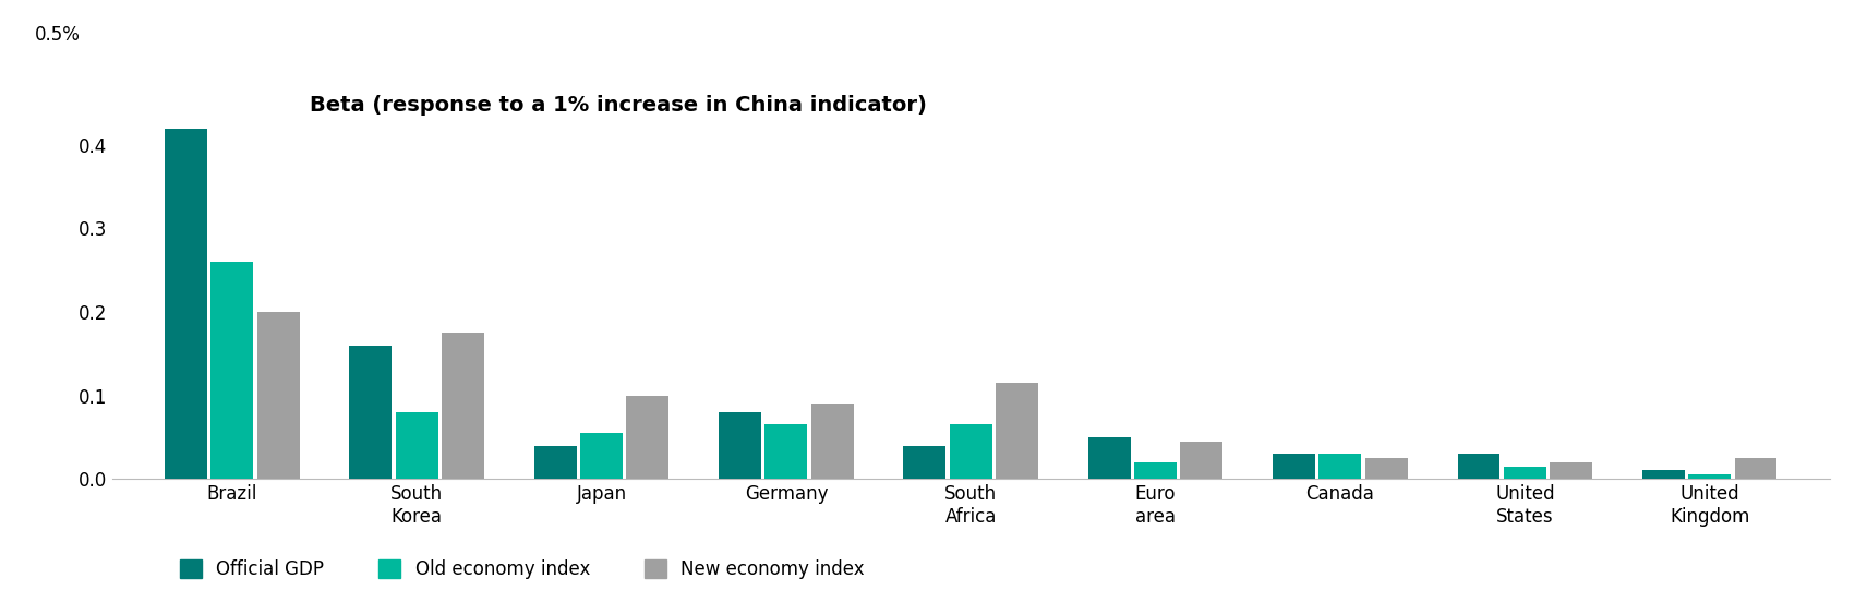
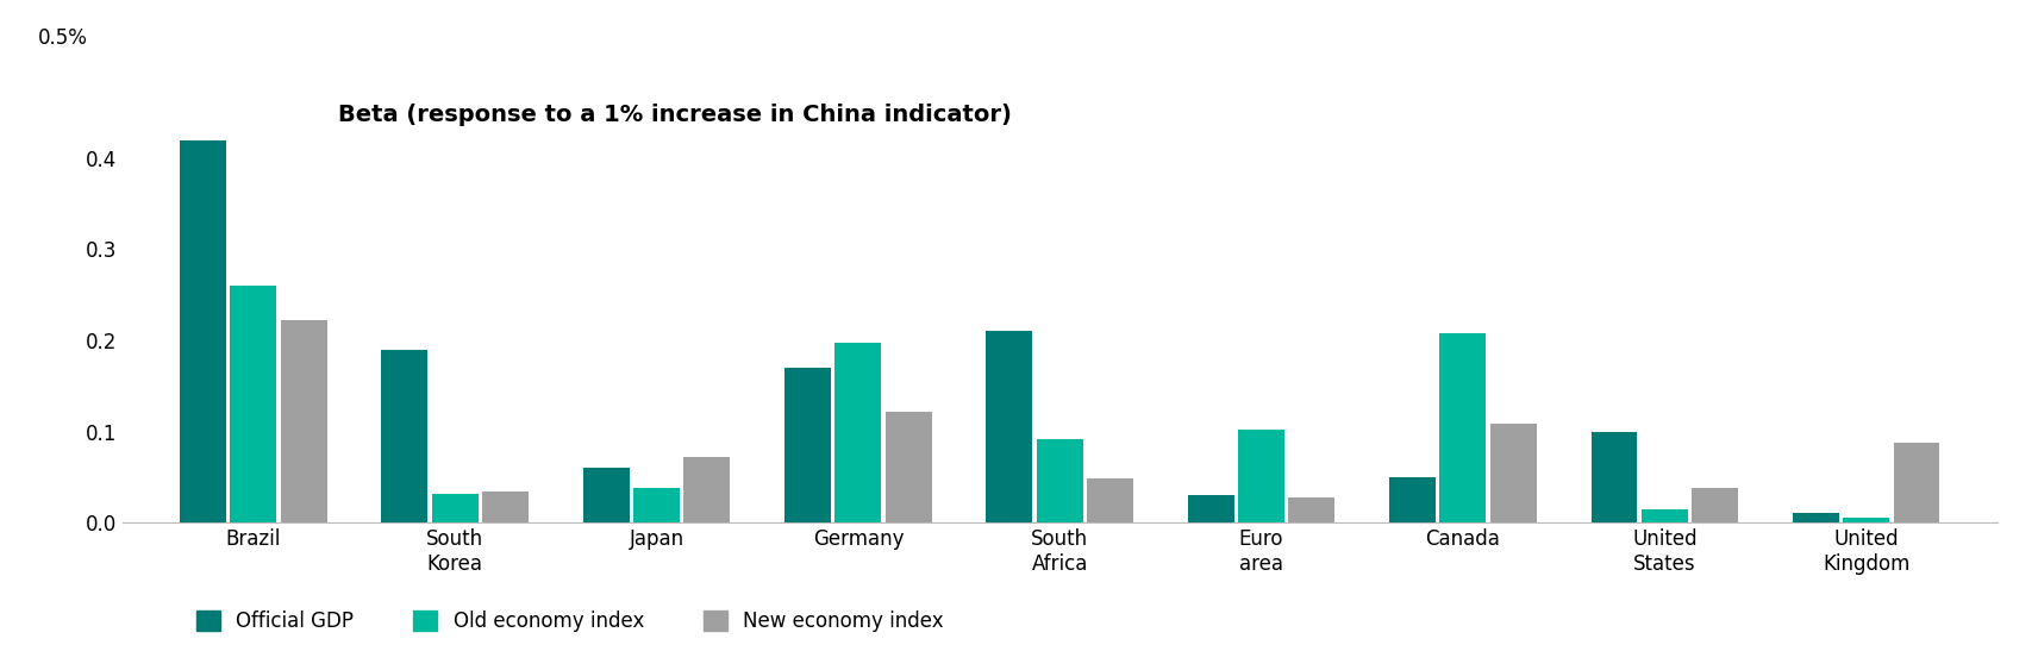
New economy index/Brazil: 0.200 -> 0.222
Official GDP/South Korea: 0.16 -> 0.19
Old economy index/South Korea: 0.080 -> 0.032
New economy index/South Korea: 0.175 -> 0.034
Official GDP/Japan: 0.04 -> 0.06
Old economy index/Japan: 0.055 -> 0.038
New economy index/Japan: 0.100 -> 0.072
Official GDP/Germany: 0.08 -> 0.17
Old economy index/Germany: 0.065 -> 0.198
New economy index/Germany: 0.090 -> 0.122
Official GDP/South Africa: 0.04 -> 0.21
Old economy index/South Africa: 0.065 -> 0.092
New economy index/South Africa: 0.115 -> 0.048
Official GDP/Euro area: 0.05 -> 0.03
Old economy index/Euro area: 0.020 -> 0.102
New economy index/Euro area: 0.045 -> 0.028
Official GDP/Canada: 0.03 -> 0.05
Old economy index/Canada: 0.030 -> 0.208
New economy index/Canada: 0.025 -> 0.108
Official GDP/United States: 0.03 -> 0.10
New economy index/United States: 0.020 -> 0.038
New economy index/United Kingdom: 0.025 -> 0.088
